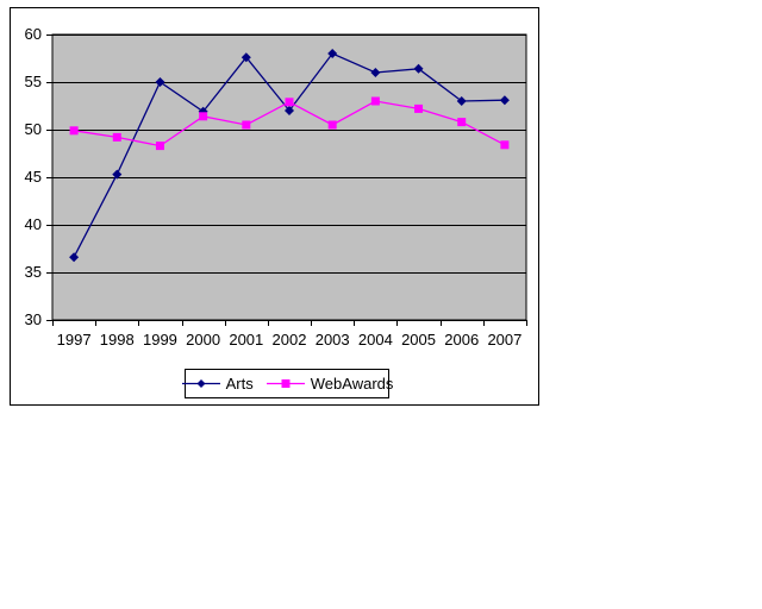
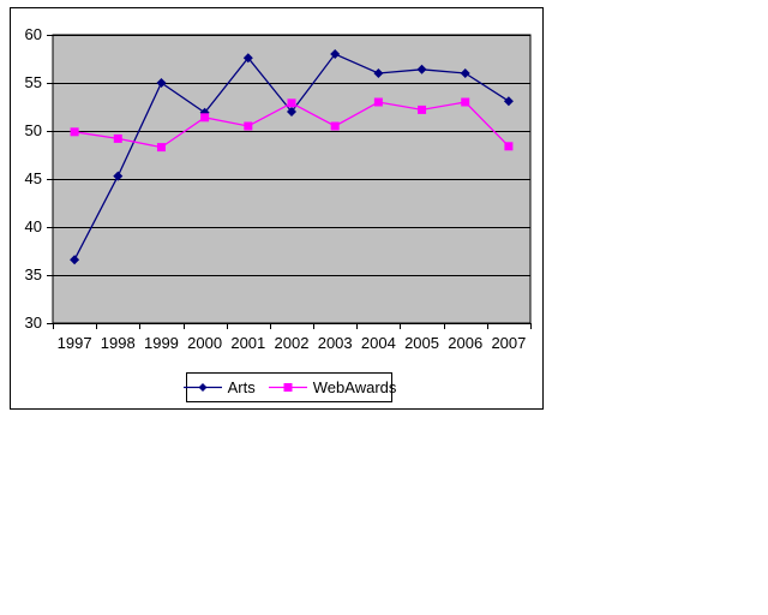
Arts/2006: 53 -> 56
WebAwards/2006: 51 -> 53
